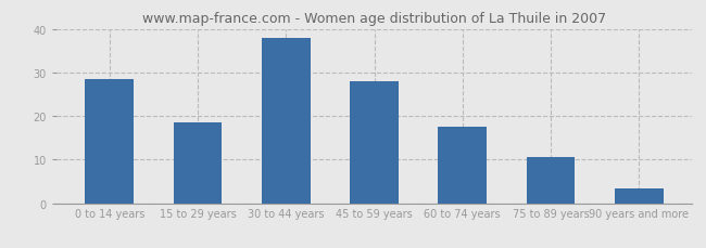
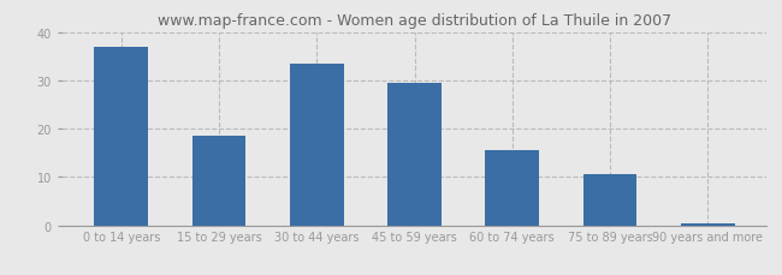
0 to 14 years: 28.5 -> 37.0
30 to 44 years: 38.0 -> 33.5
45 to 59 years: 28.0 -> 29.5
60 to 74 years: 17.5 -> 15.5
90 years and more: 3.5 -> 0.5
